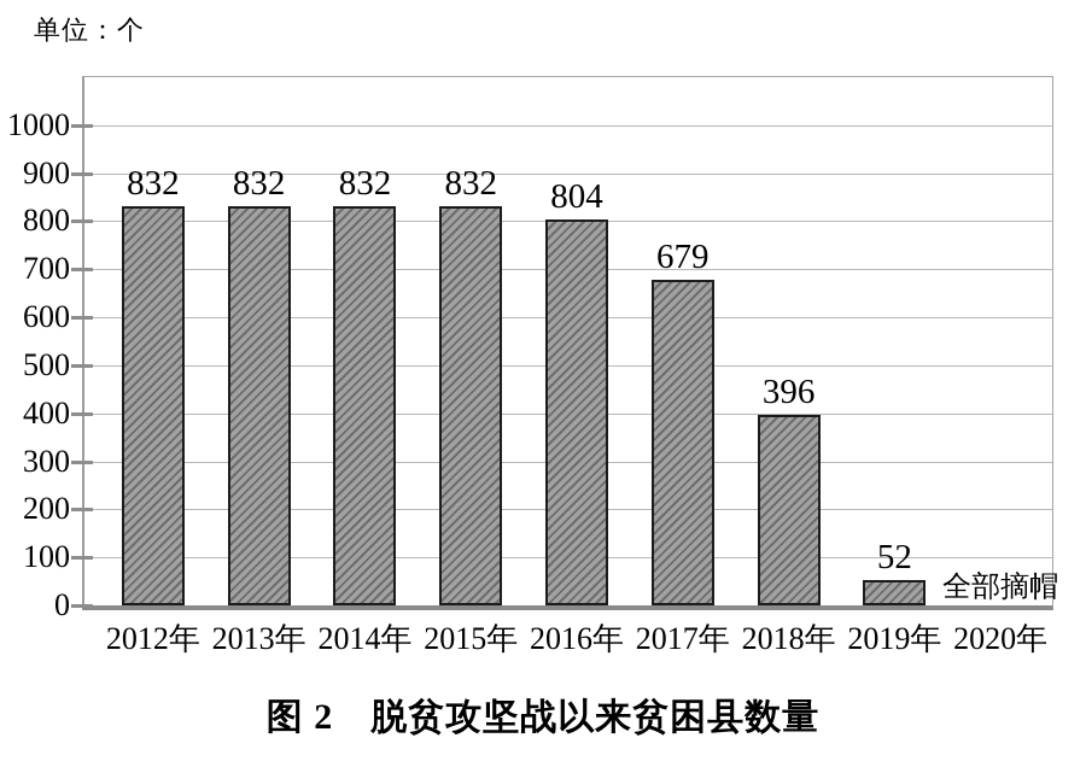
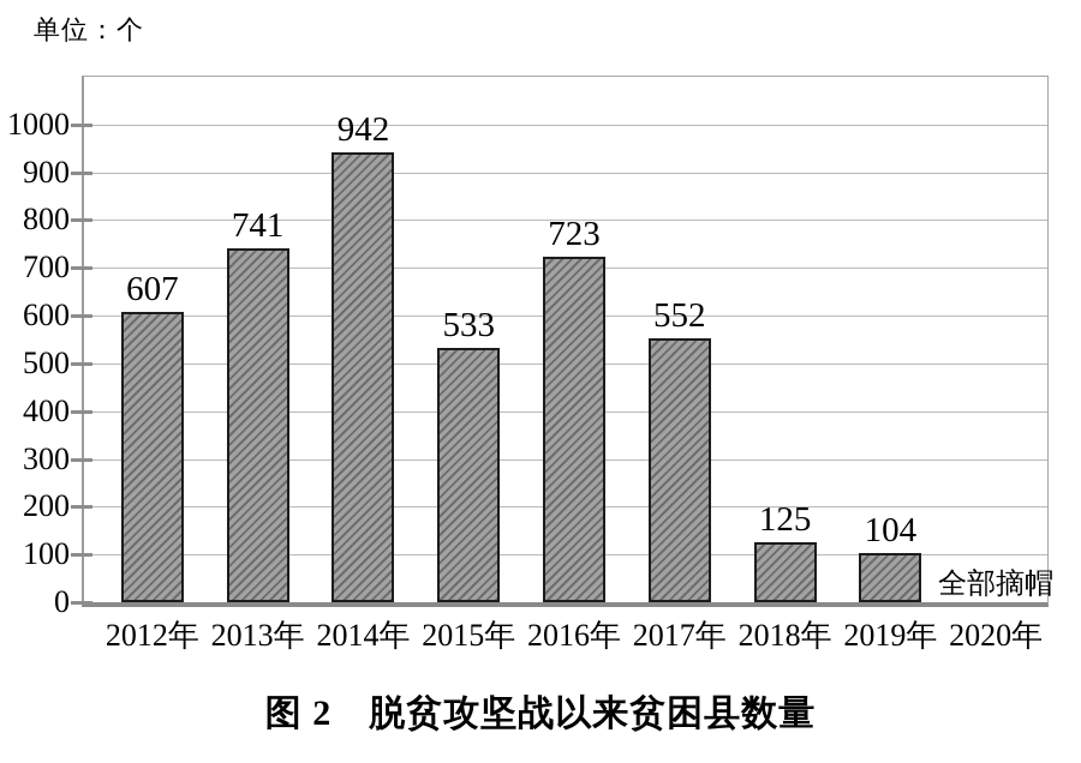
2012年: 832 -> 607
2013年: 832 -> 741
2014年: 832 -> 942
2015年: 832 -> 533
2016年: 804 -> 723
2017年: 679 -> 552
2018年: 396 -> 125
2019年: 52 -> 104
